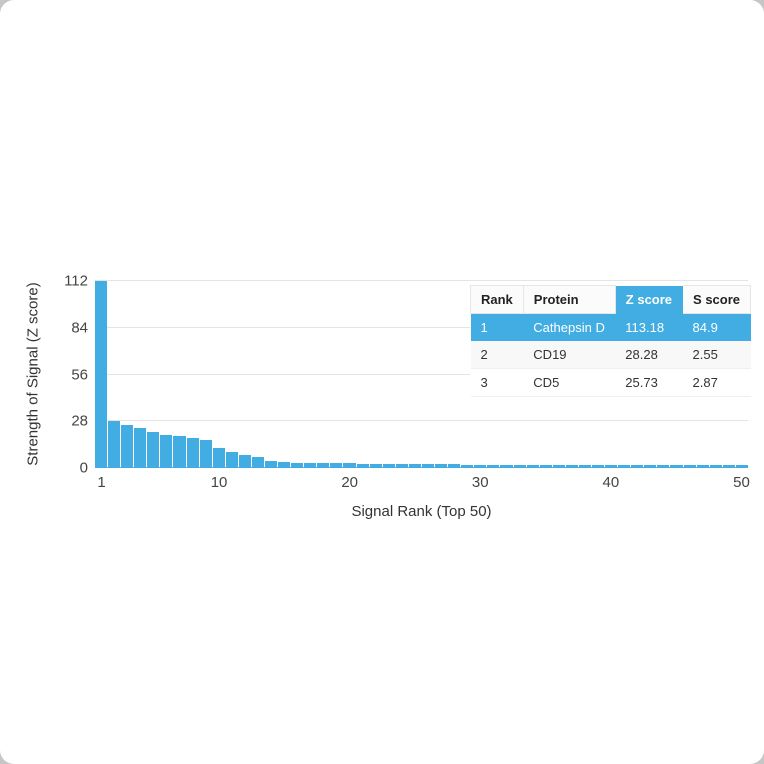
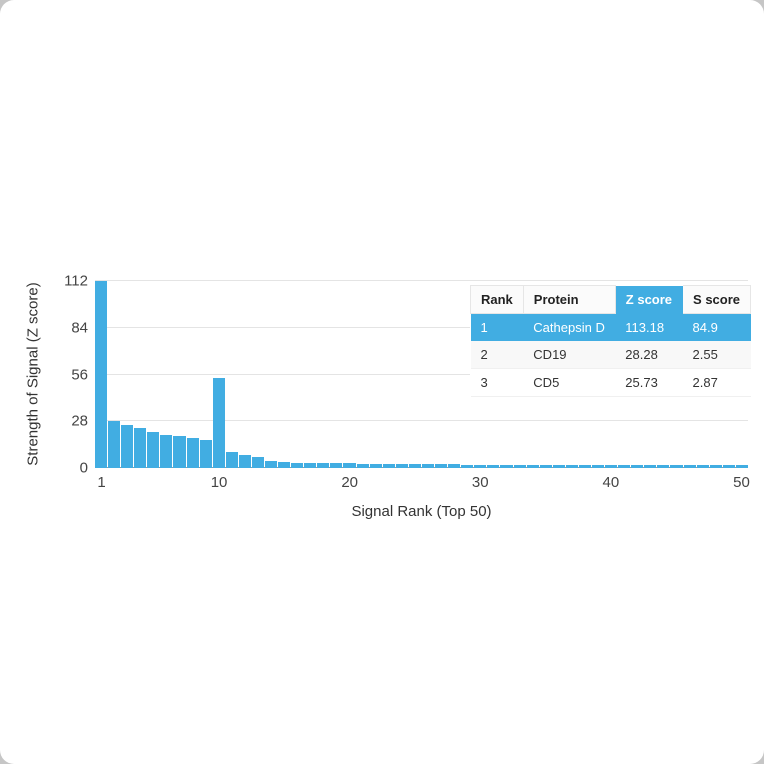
10: 12 -> 54
